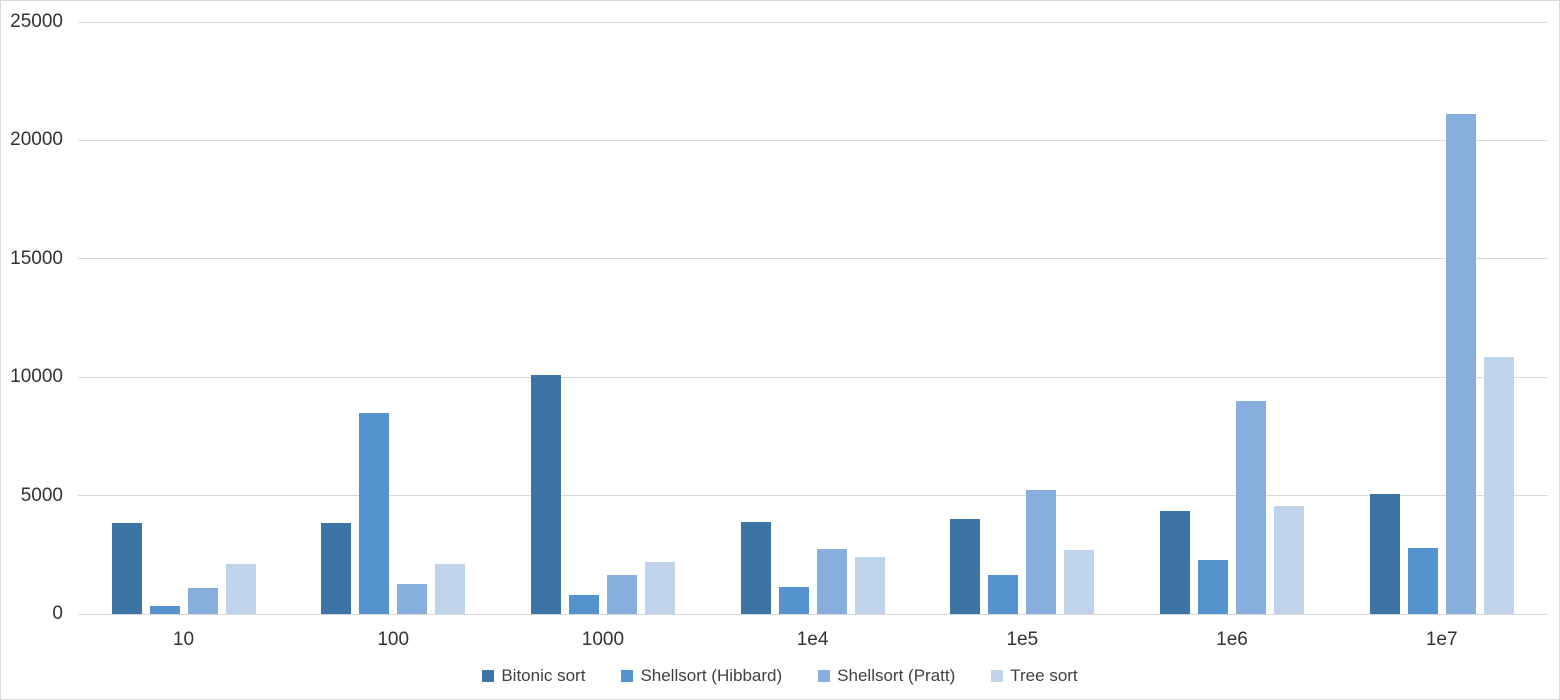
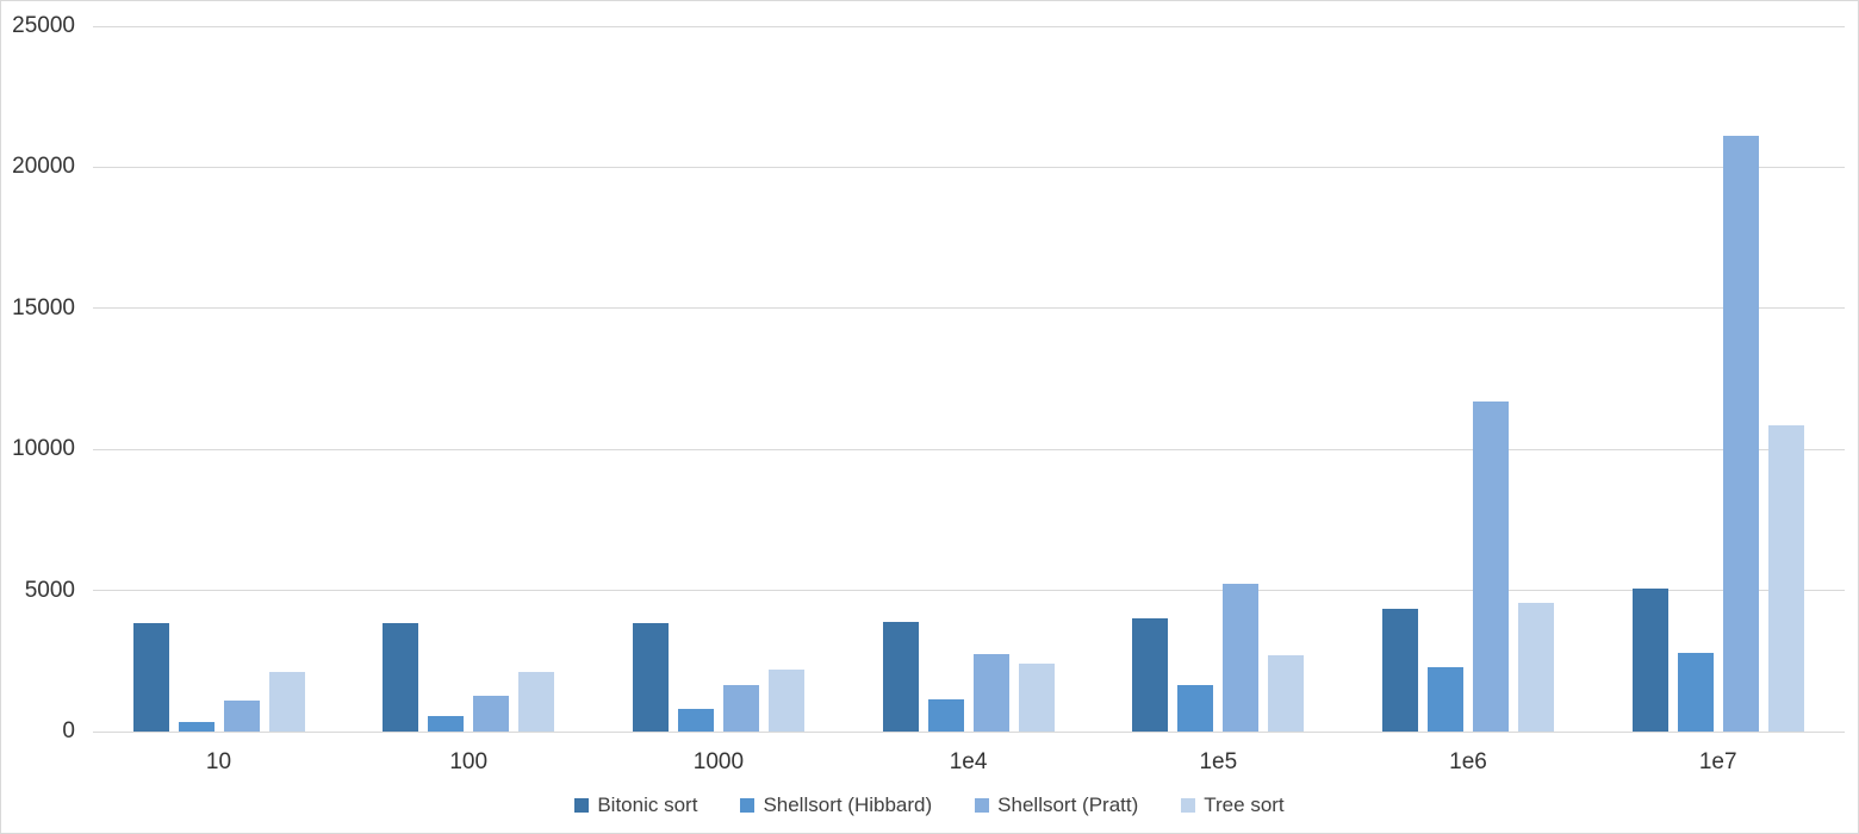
Shellsort (Hibbard)/100: 8500 -> 600
Bitonic sort/1000: 10100 -> 3800
Shellsort (Pratt)/1e6: 9000 -> 11700
